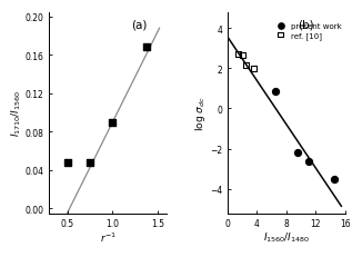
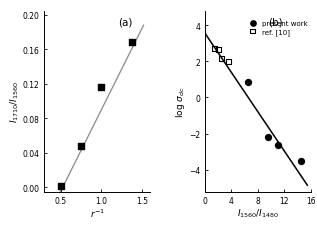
0.5: 0.048 -> 0.001
1.0: 0.090 -> 0.116
